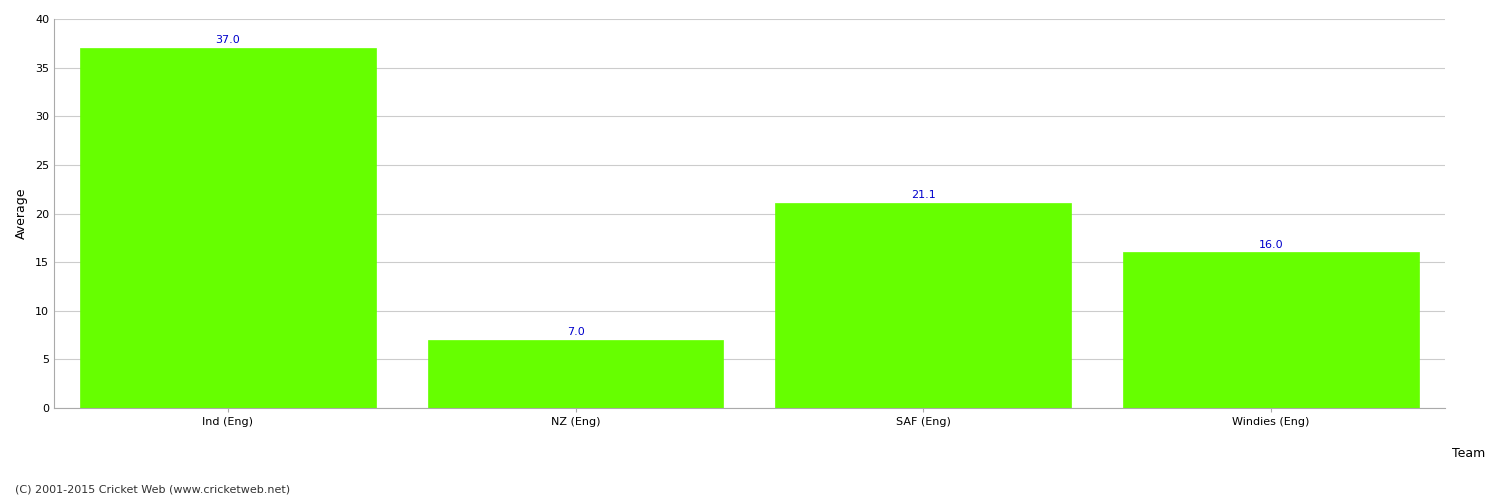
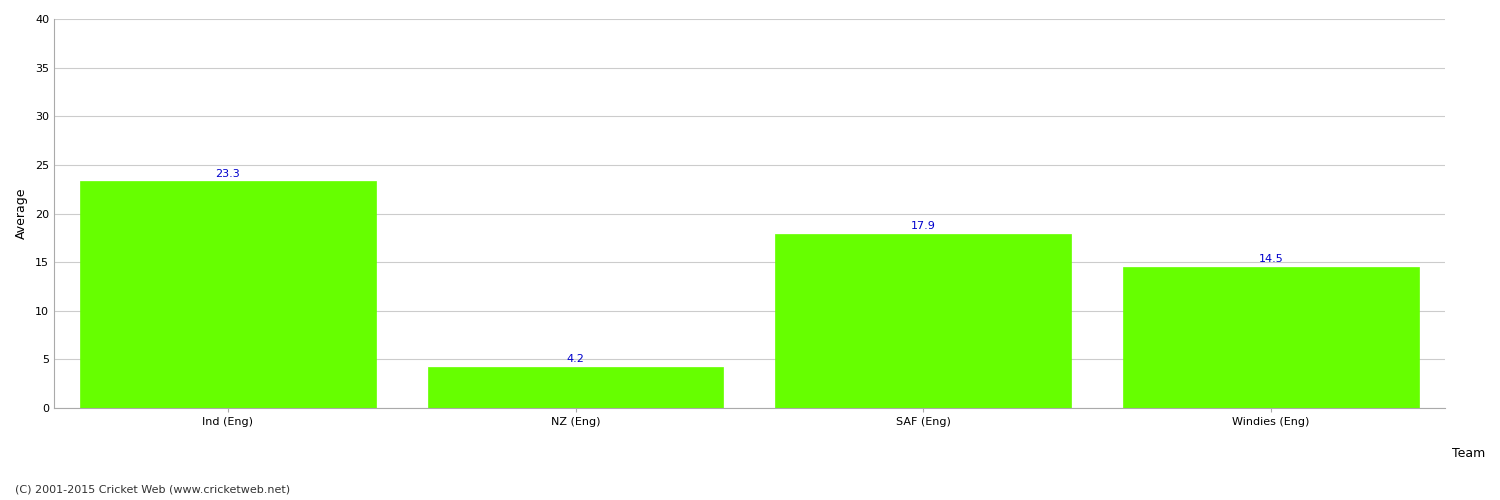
Ind (Eng): 37.0 -> 23.3
NZ (Eng): 7.0 -> 4.2
SAF (Eng): 21.1 -> 17.9
Windies (Eng): 16.0 -> 14.5
